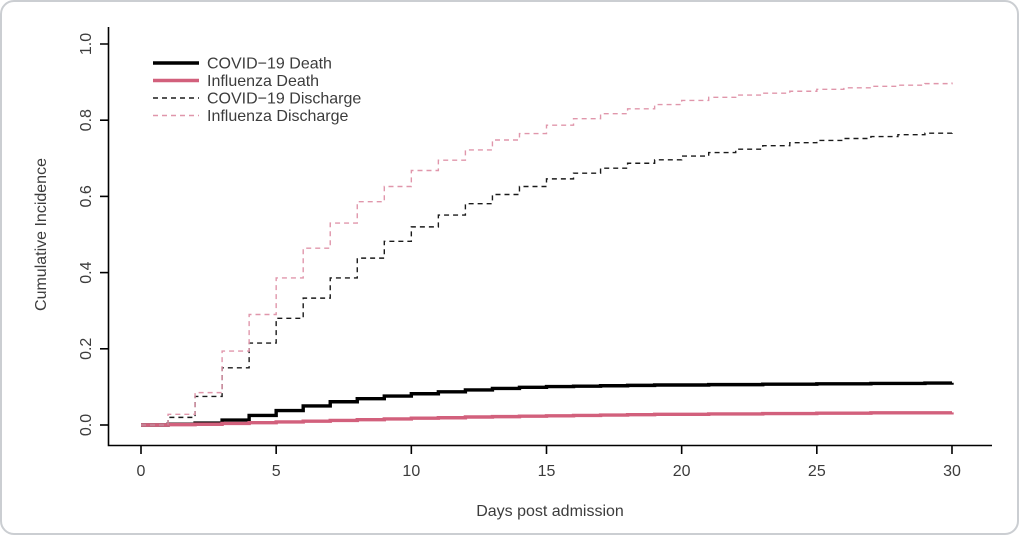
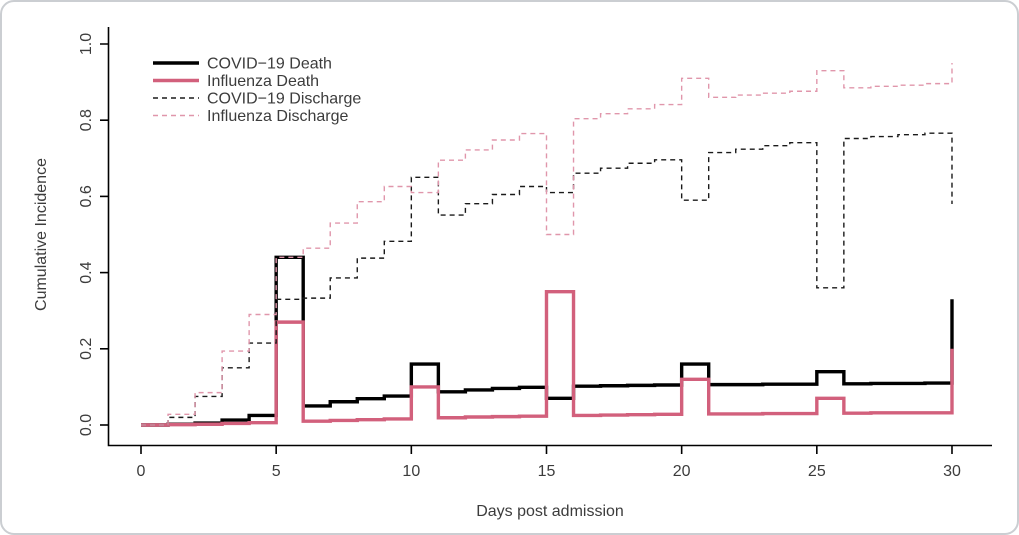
COVID−19 Death/5: 0.04 -> 0.44
Influenza Death/5: 0.01 -> 0.27
COVID−19 Discharge/5: 0.28 -> 0.33
Influenza Discharge/5: 0.39 -> 0.44
COVID−19 Death/10: 0.08 -> 0.16
Influenza Death/10: 0.02 -> 0.10
COVID−19 Discharge/10: 0.52 -> 0.65
Influenza Discharge/10: 0.67 -> 0.61
COVID−19 Death/15: 0.10 -> 0.07
Influenza Death/15: 0.02 -> 0.35
COVID−19 Discharge/15: 0.65 -> 0.61
Influenza Discharge/15: 0.79 -> 0.50
COVID−19 Death/20: 0.10 -> 0.16
Influenza Death/20: 0.03 -> 0.12
COVID−19 Discharge/20: 0.71 -> 0.59
Influenza Discharge/20: 0.85 -> 0.91
COVID−19 Death/25: 0.11 -> 0.14
Influenza Death/25: 0.03 -> 0.07
COVID−19 Discharge/25: 0.75 -> 0.36
Influenza Discharge/25: 0.88 -> 0.93
COVID−19 Death/30: 0.11 -> 0.33
Influenza Death/30: 0.03 -> 0.20
COVID−19 Discharge/30: 0.77 -> 0.58
Influenza Discharge/30: 0.90 -> 0.95
